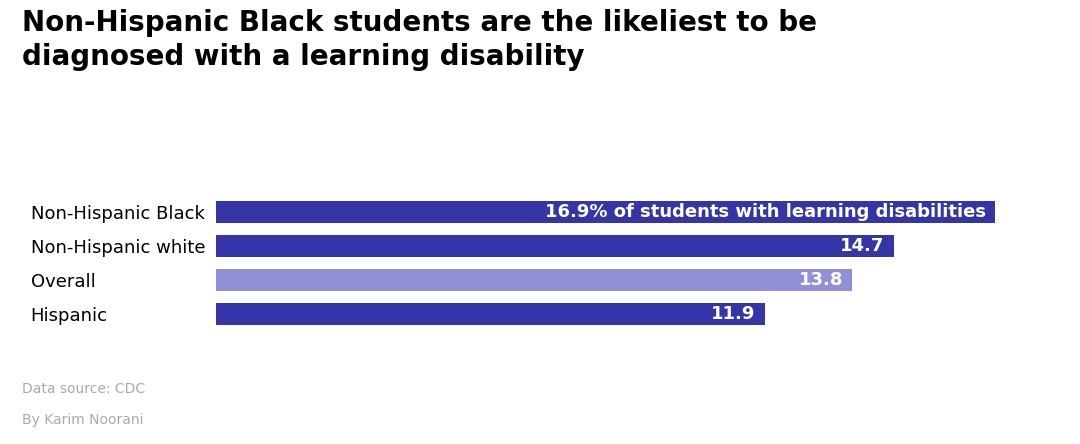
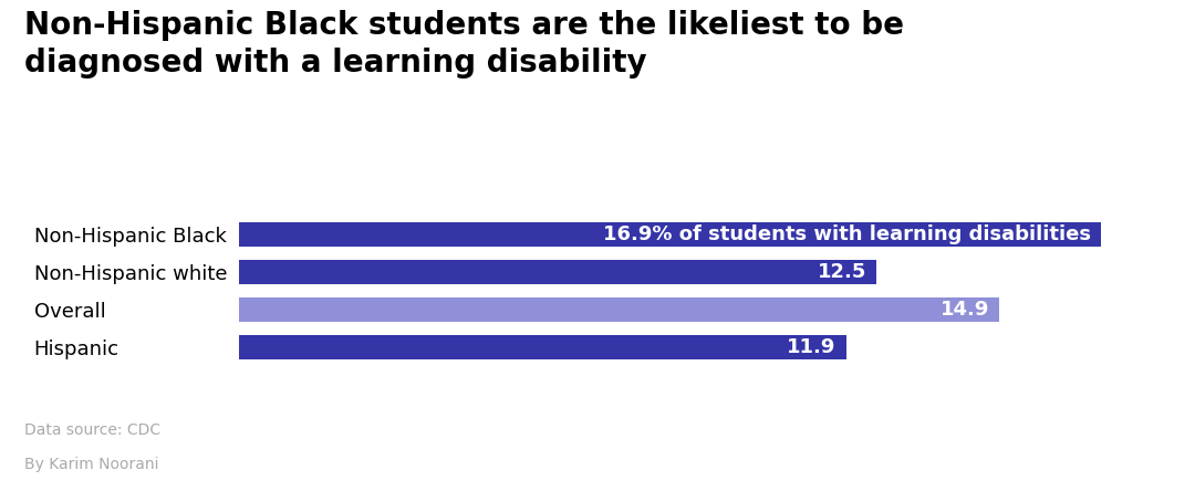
Non-Hispanic white: 14.7 -> 12.5
Overall: 13.8 -> 14.9
